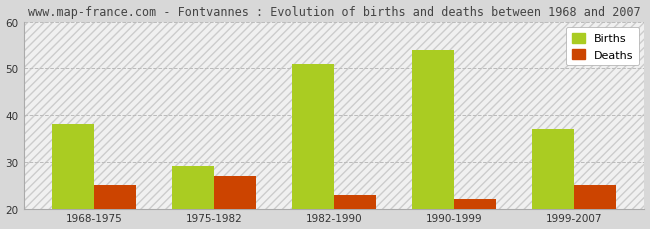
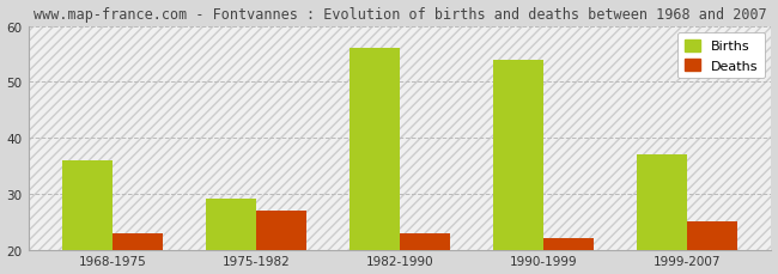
Births/1968-1975: 38 -> 36
Deaths/1968-1975: 25 -> 23
Births/1982-1990: 51 -> 56
